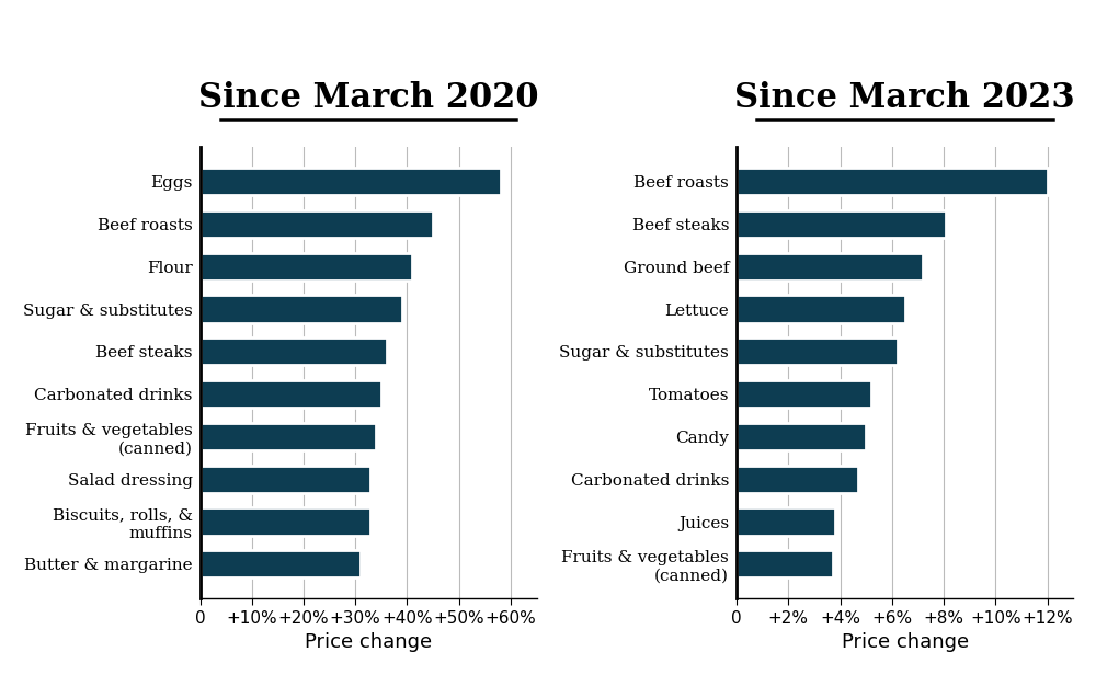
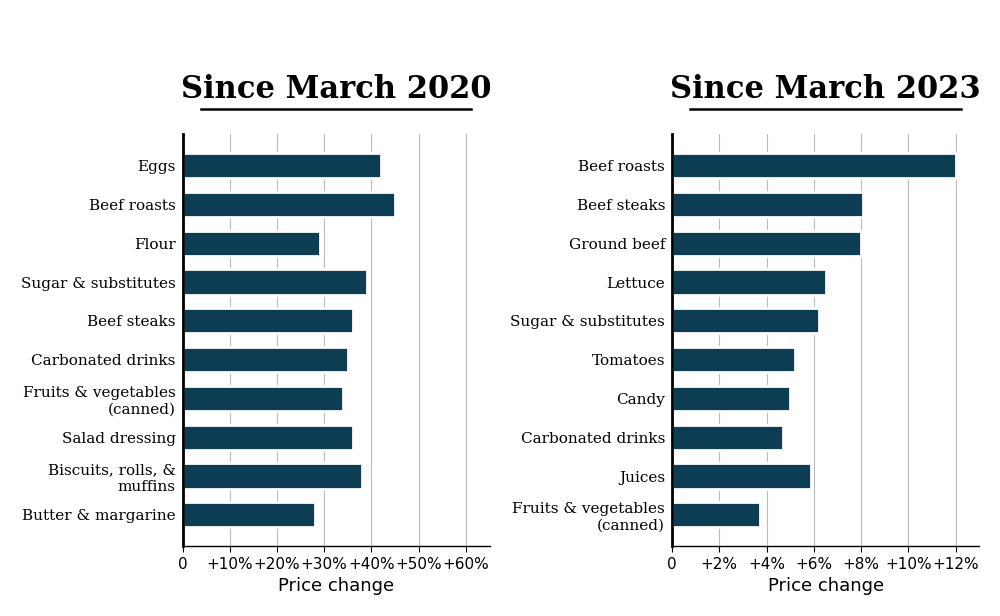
Eggs: 58% -> 42%
Flour: 41% -> 29%
Salad dressing: 33% -> 36%
Biscuits, rolls, & muffins: 33% -> 38%
Butter & margarine: 31% -> 28%
Ground beef: 7.2% -> 8.0%
Juices: 3.8% -> 5.9%
